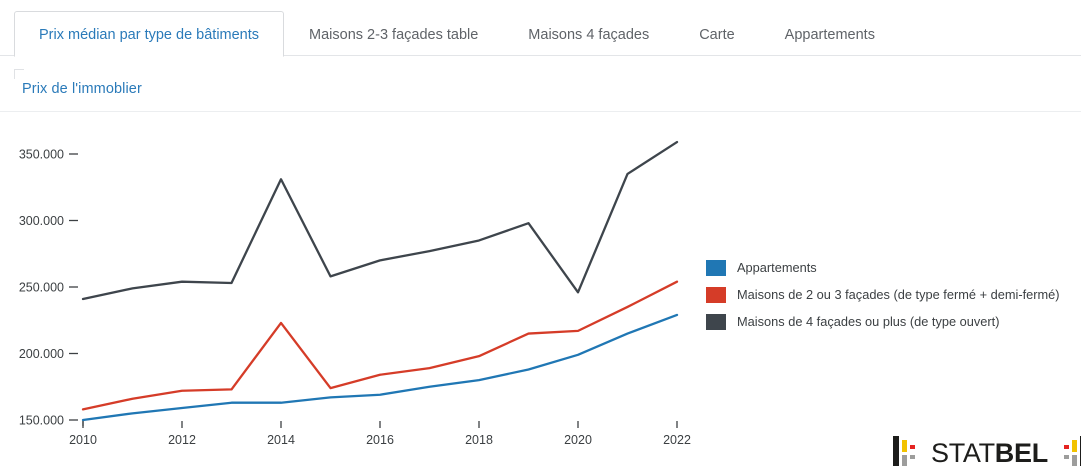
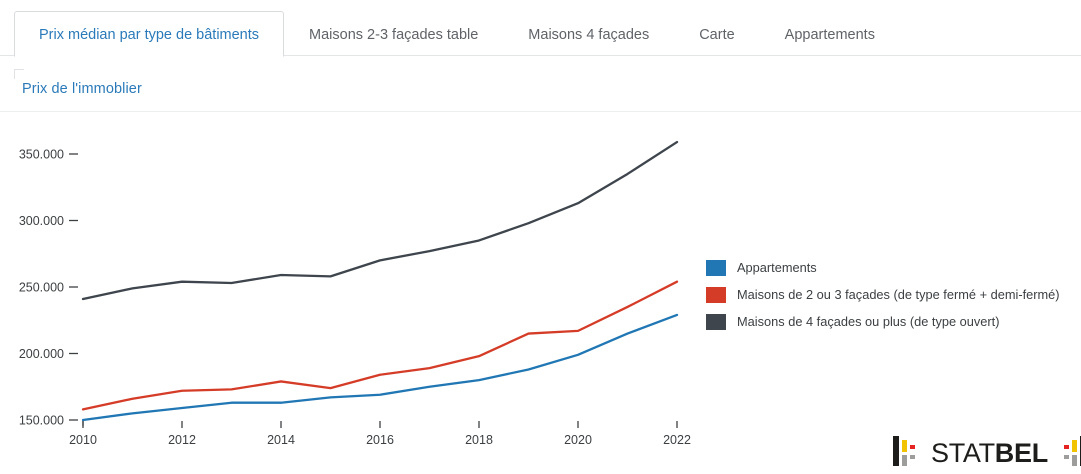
Maisons de 2 ou 3 façades (de type fermé + demi-fermé)/2014: 223000 -> 179000
Maisons de 4 façades ou plus (de type ouvert)/2014: 331000 -> 259000
Maisons de 4 façades ou plus (de type ouvert)/2020: 246000 -> 313000
